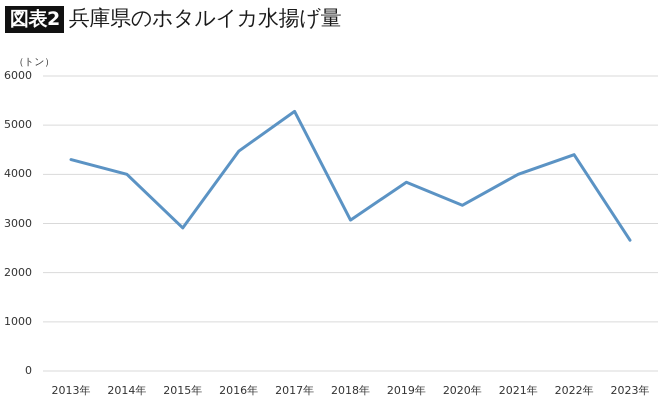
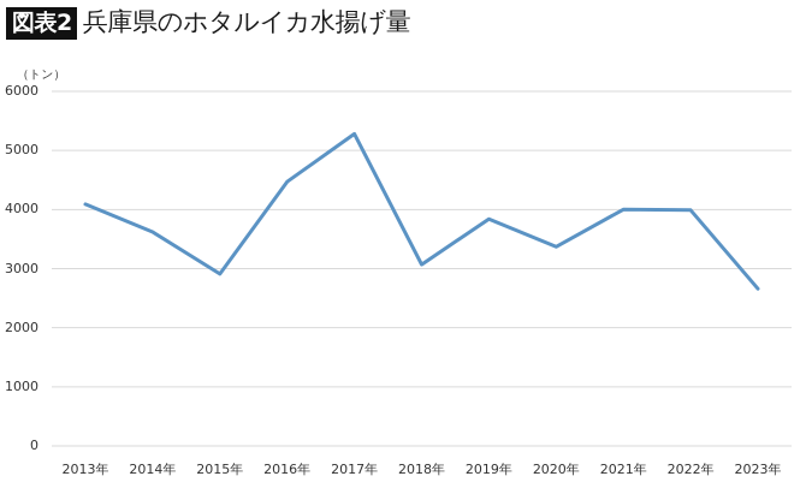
2013年: 4300 -> 4100
2014年: 4000 -> 3600
2022年: 4400 -> 4000
